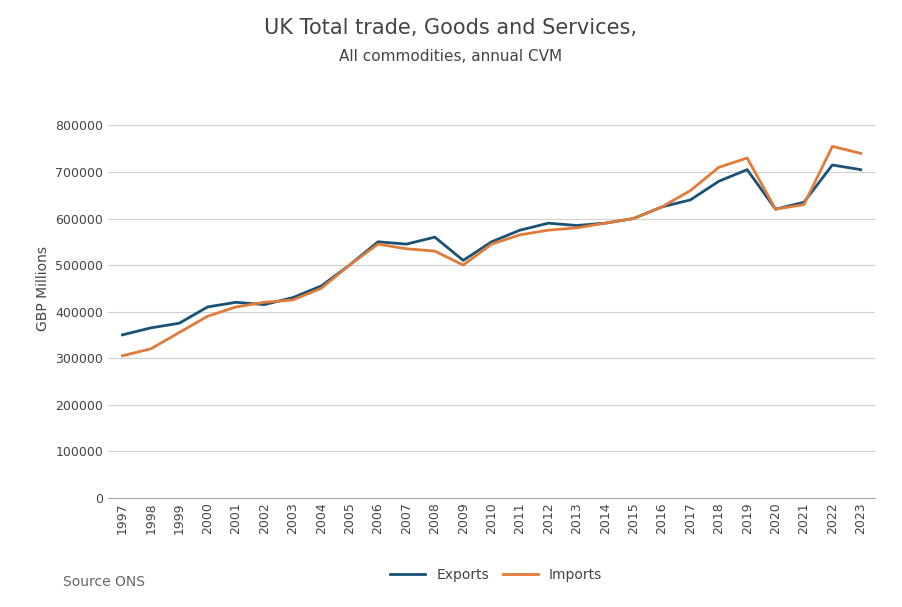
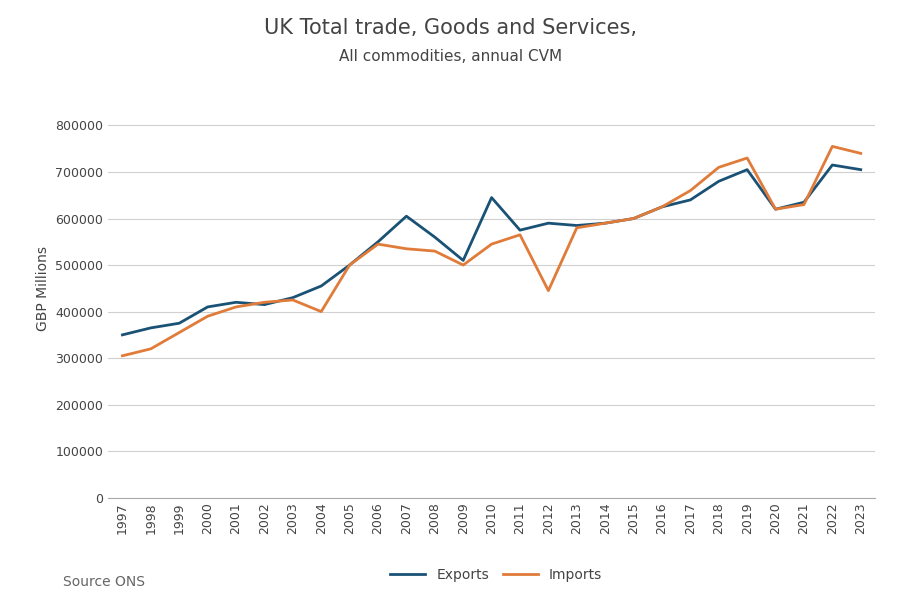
Imports/2004: 450000 -> 400000
Exports/2007: 545000 -> 605000
Exports/2010: 550000 -> 645000
Imports/2012: 575000 -> 445000
